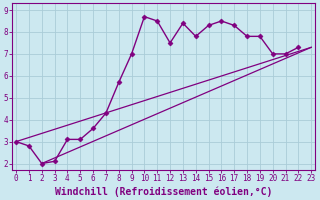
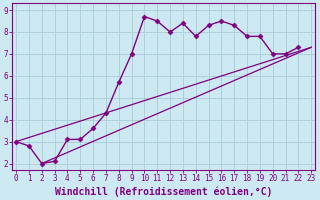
12: 7.5 -> 8.0
